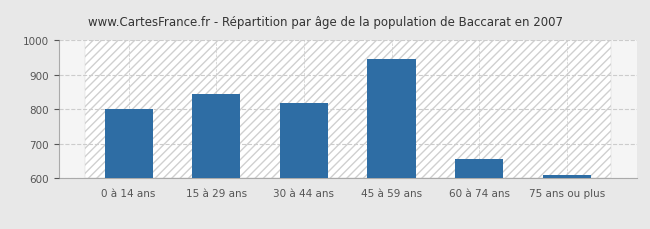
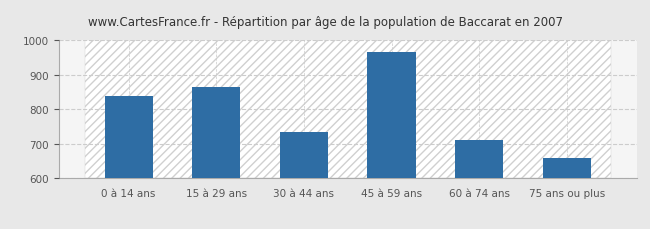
0 à 14 ans: 800 -> 840
15 à 29 ans: 845 -> 865
30 à 44 ans: 820 -> 735
45 à 59 ans: 945 -> 965
60 à 74 ans: 655 -> 710
75 ans ou plus: 610 -> 660
